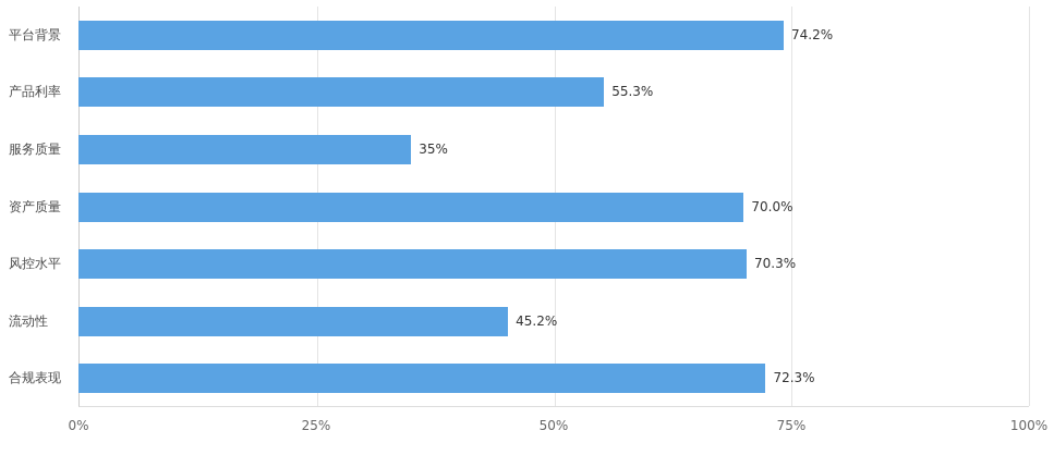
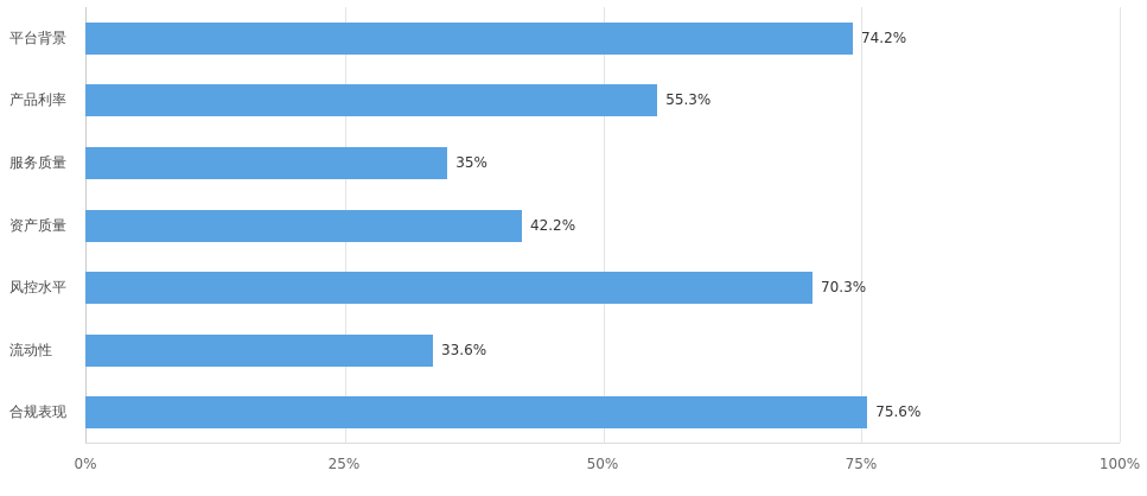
资产质量: 70.0% -> 42.2%
流动性: 45.2% -> 33.6%
合规表现: 72.3% -> 75.6%
